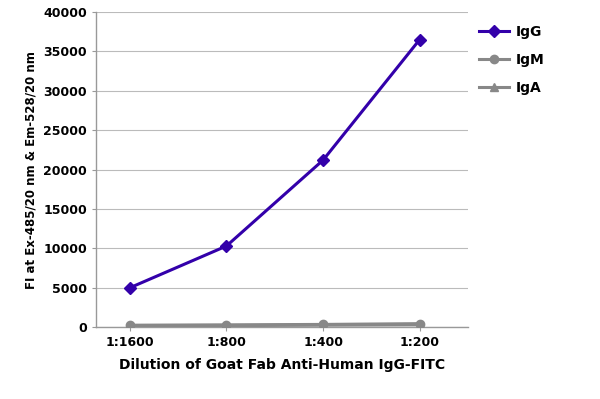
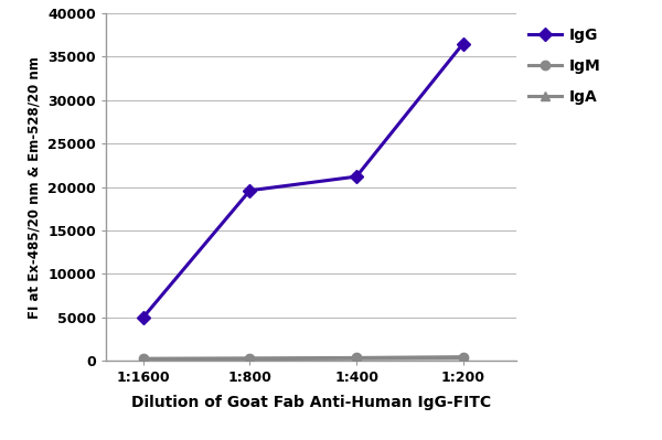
IgG/1:800: 10300 -> 19600
